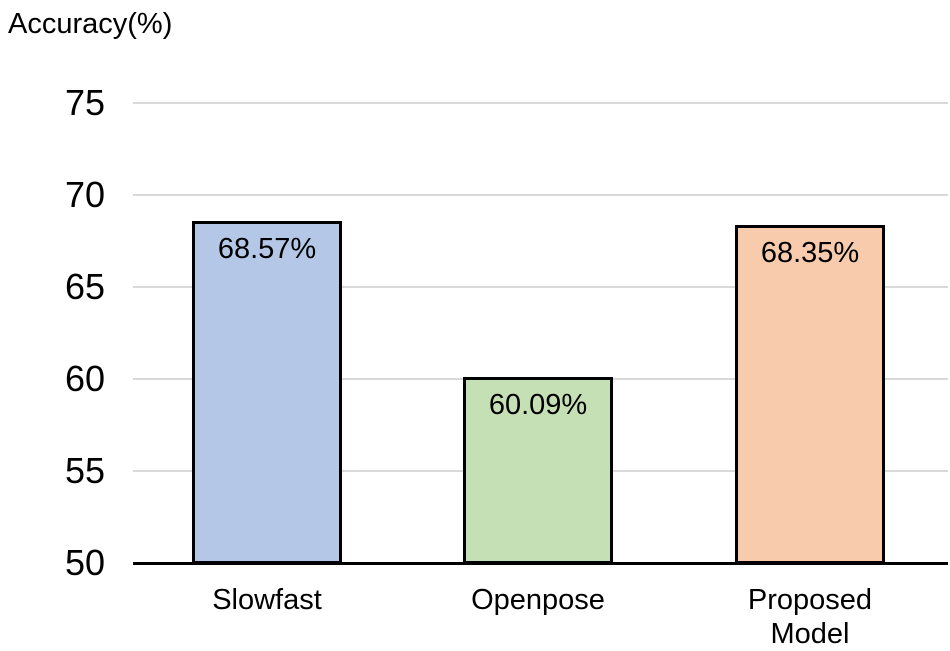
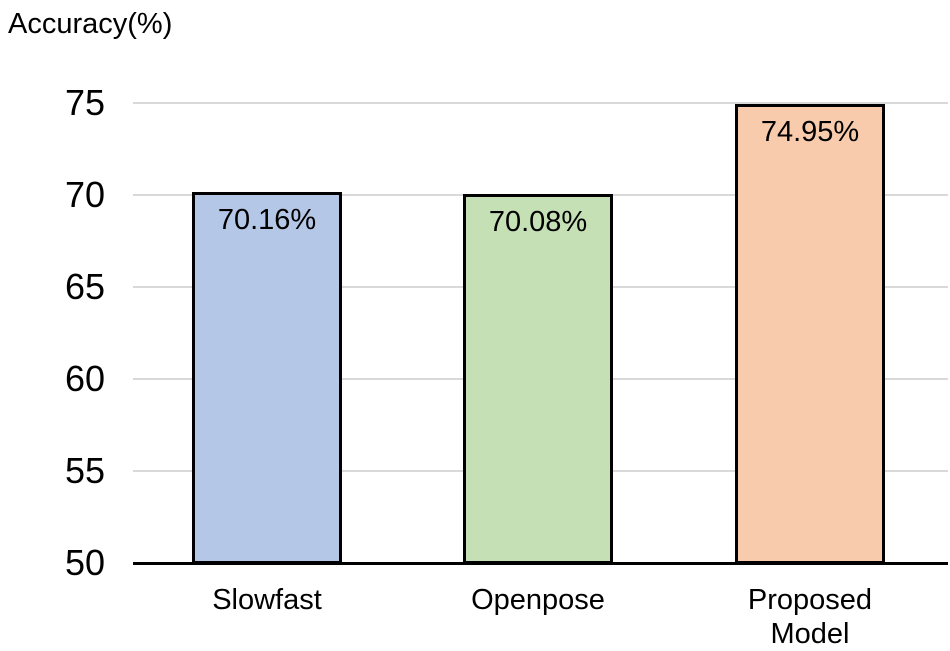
Slowfast: 68.57% -> 70.16%
Openpose: 60.09% -> 70.08%
Proposed Model: 68.35% -> 74.95%
